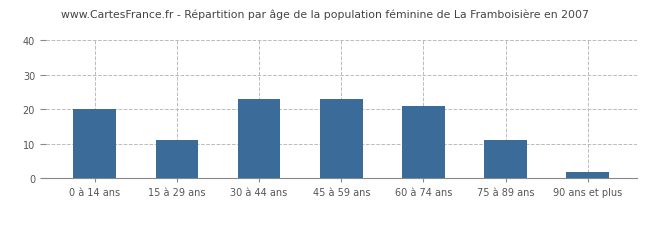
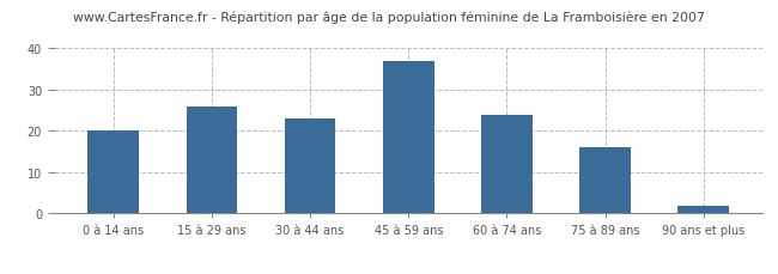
15 à 29 ans: 11 -> 26
45 à 59 ans: 23 -> 37
60 à 74 ans: 21 -> 24
75 à 89 ans: 11 -> 16
